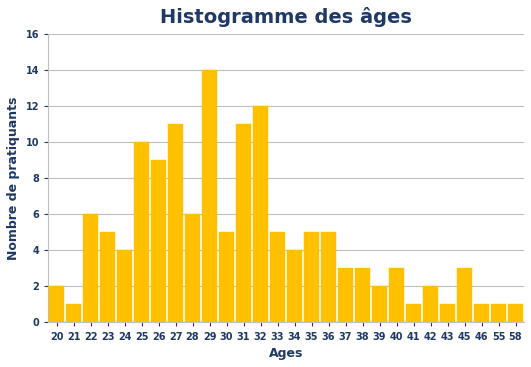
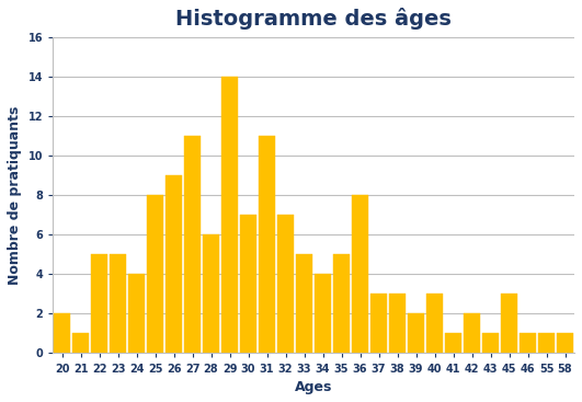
22: 6 -> 5
25: 10 -> 8
30: 5 -> 7
32: 12 -> 7
36: 5 -> 8
